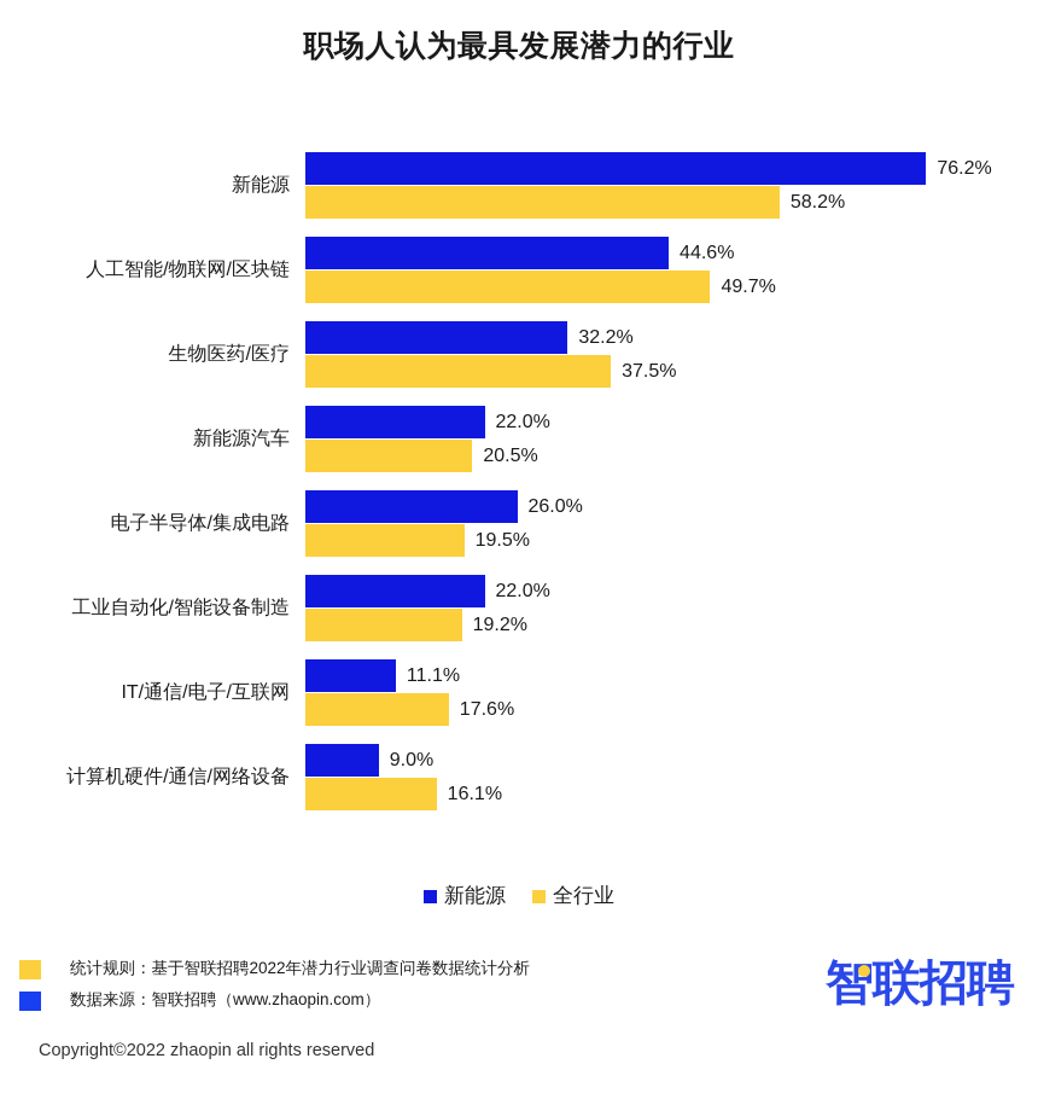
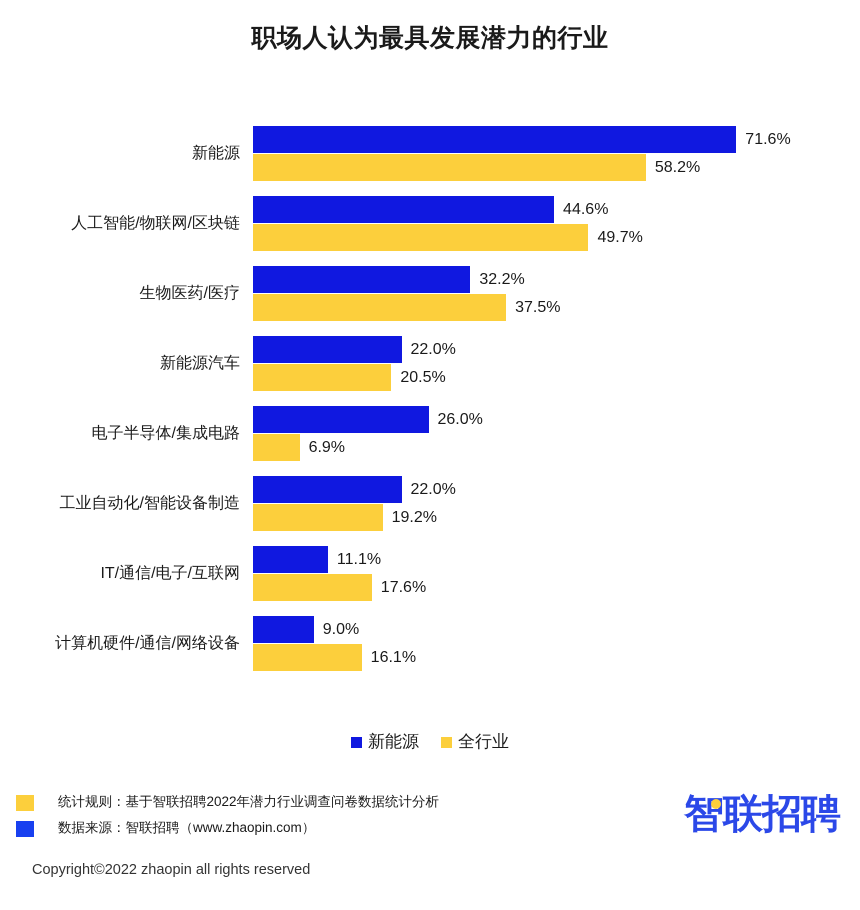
新能源/新能源: 76.2% -> 71.6%
全行业/电子半导体/集成电路: 19.5% -> 6.9%
